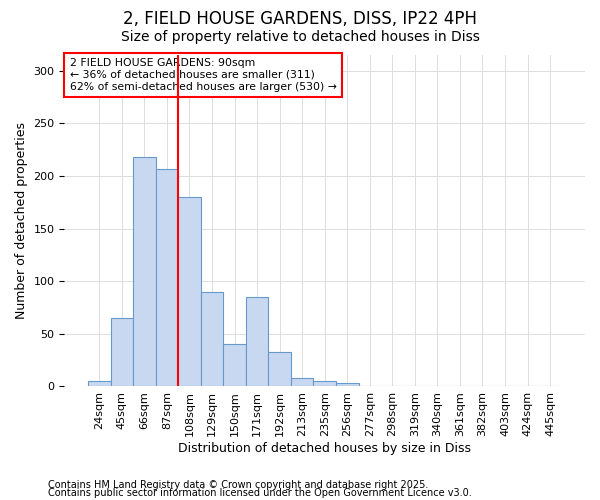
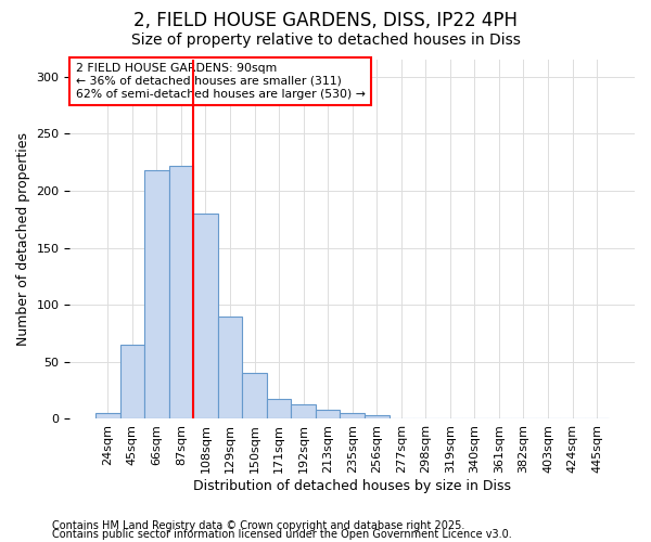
87sqm: 207 -> 222
171sqm: 85 -> 18
192sqm: 33 -> 13
